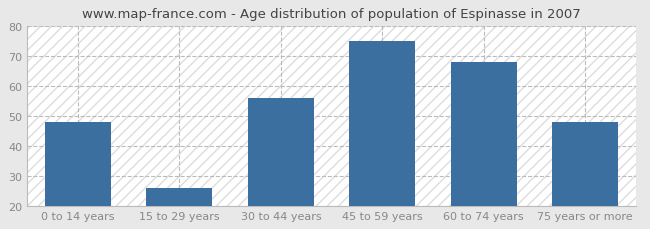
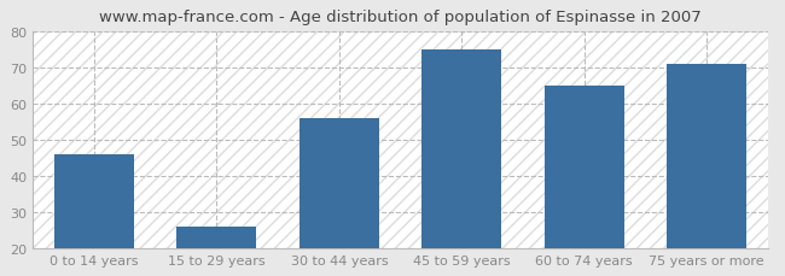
0 to 14 years: 48 -> 46
60 to 74 years: 68 -> 65
75 years or more: 48 -> 71
